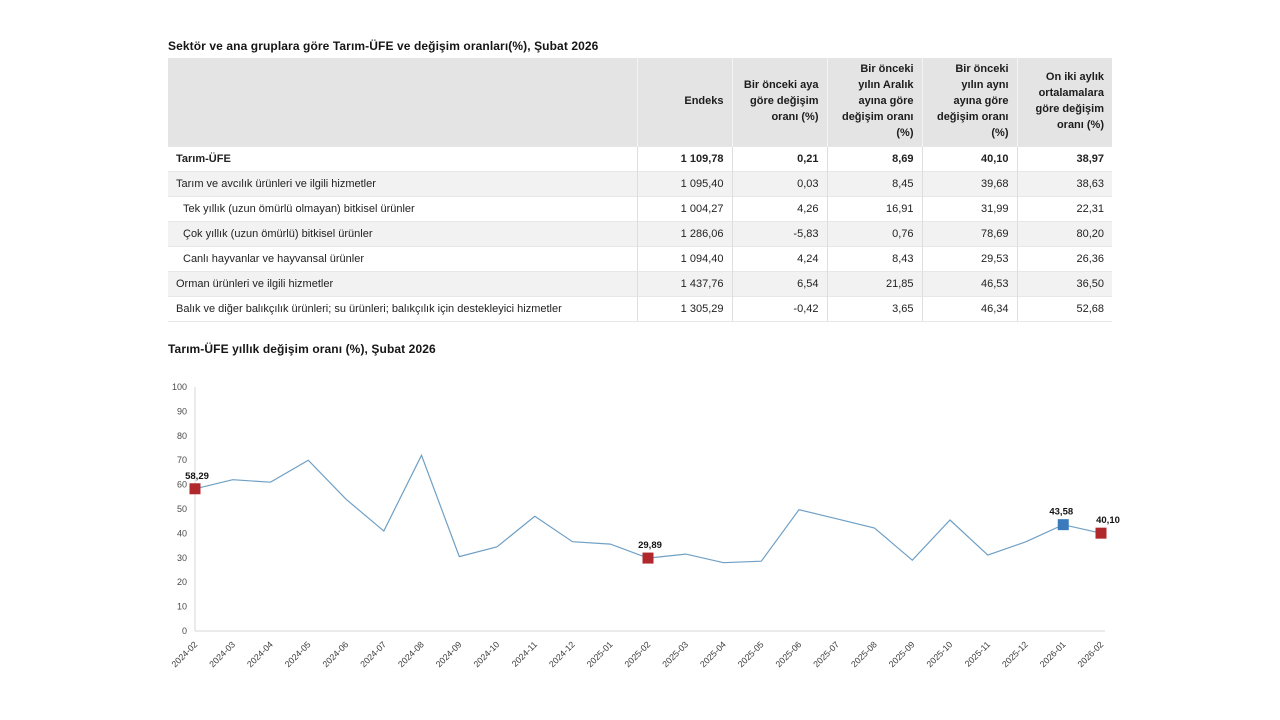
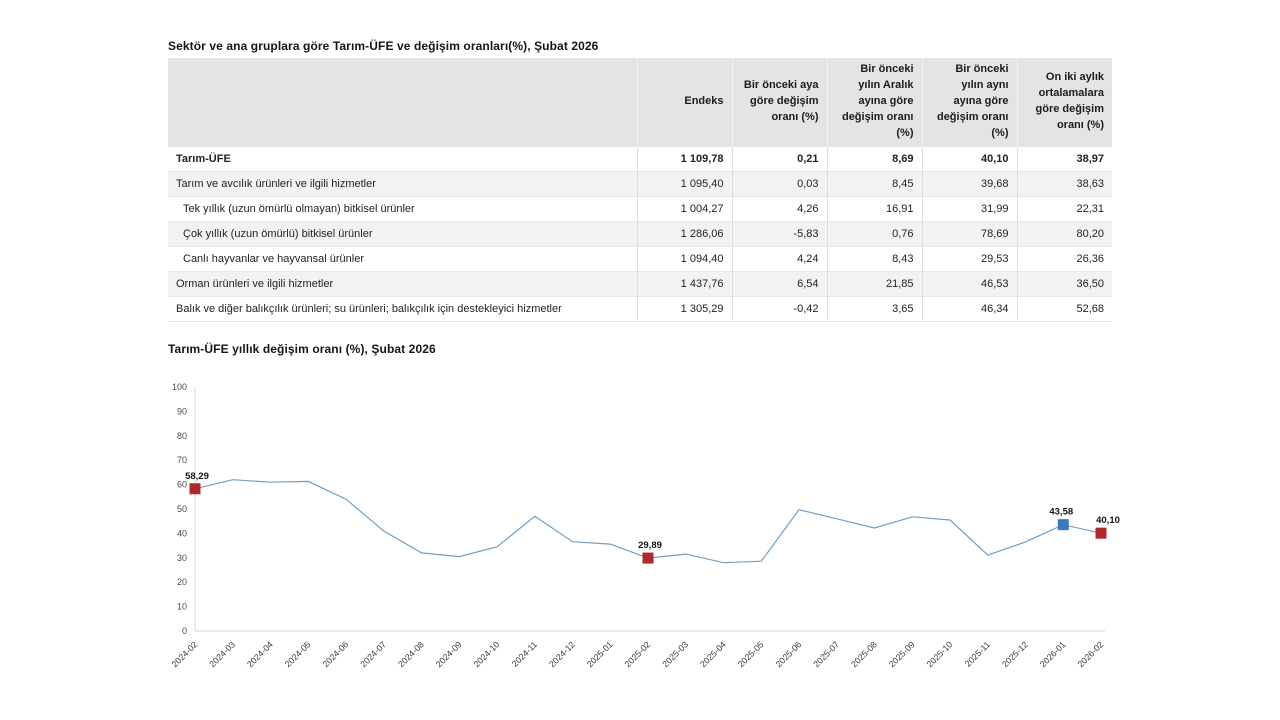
2024-05: 70 -> 61
2024-08: 72 -> 32
2025-09: 29 -> 47
